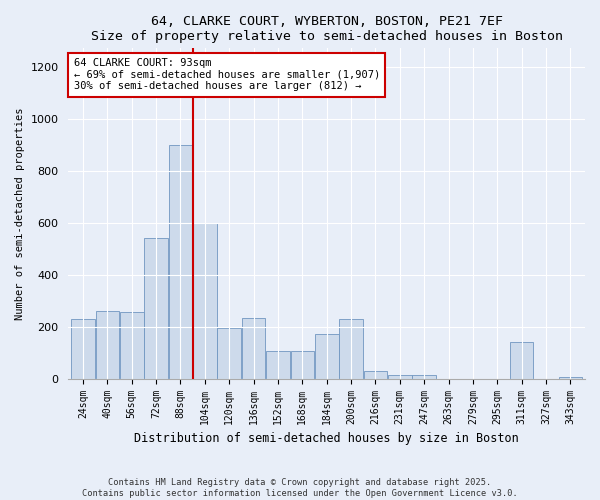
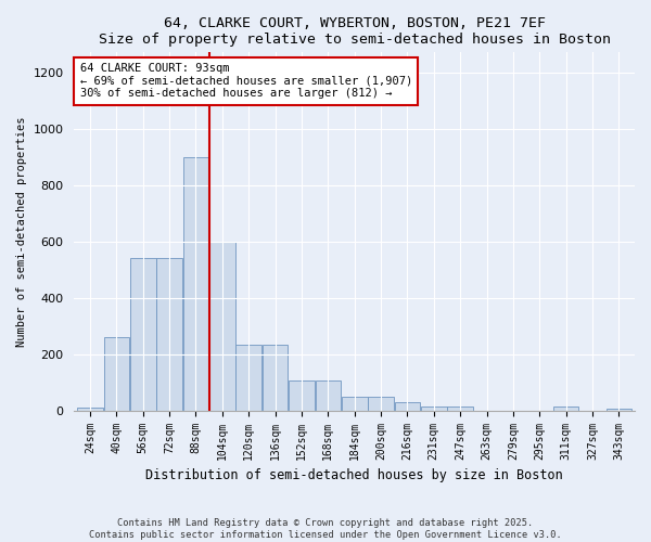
24sqm: 230 -> 10
56sqm: 255 -> 540
120sqm: 195 -> 235
184sqm: 170 -> 50
200sqm: 230 -> 50
311sqm: 140 -> 15
